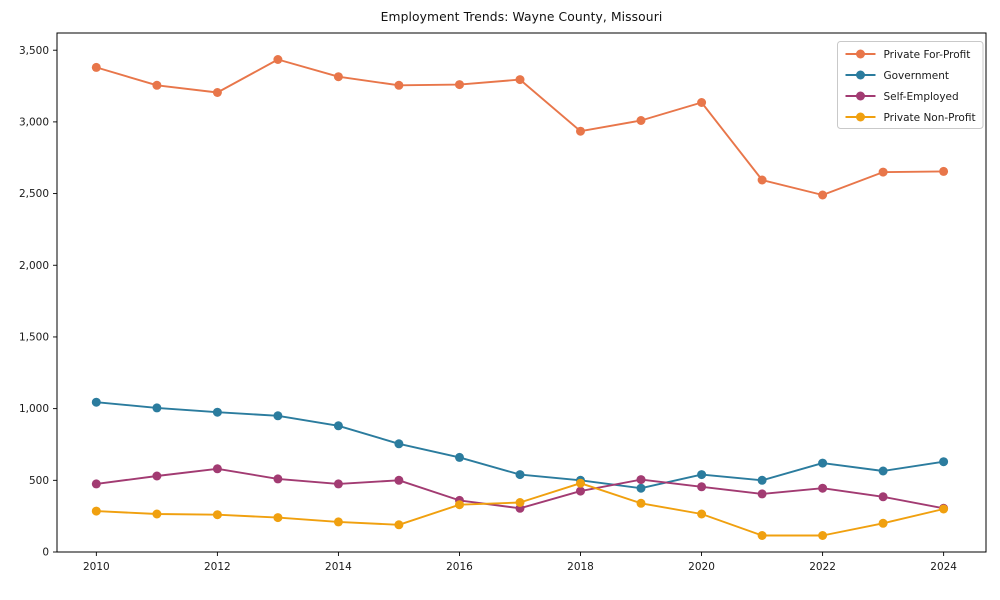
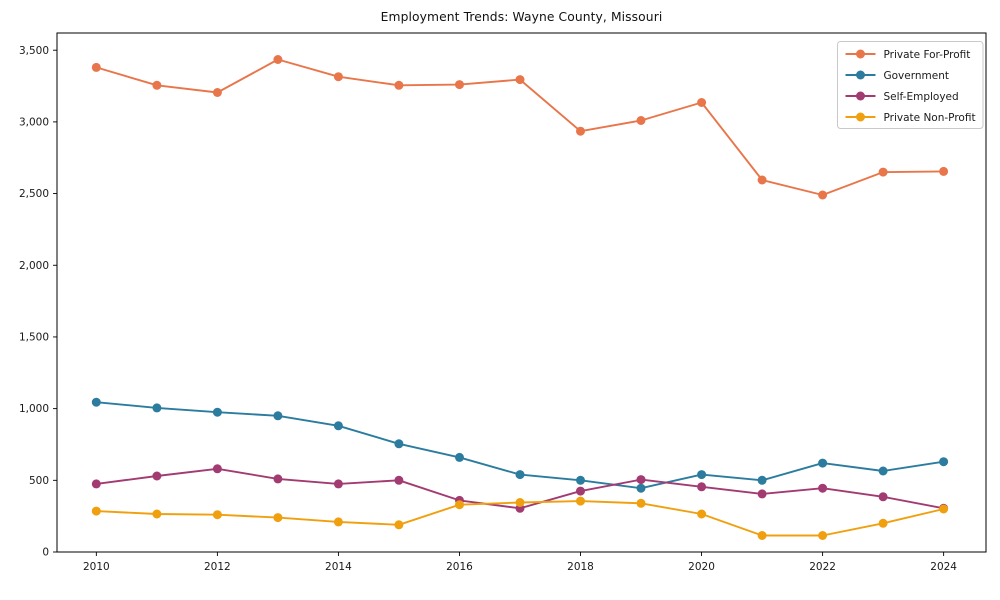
Private Non-Profit/2018: 480 -> 360
